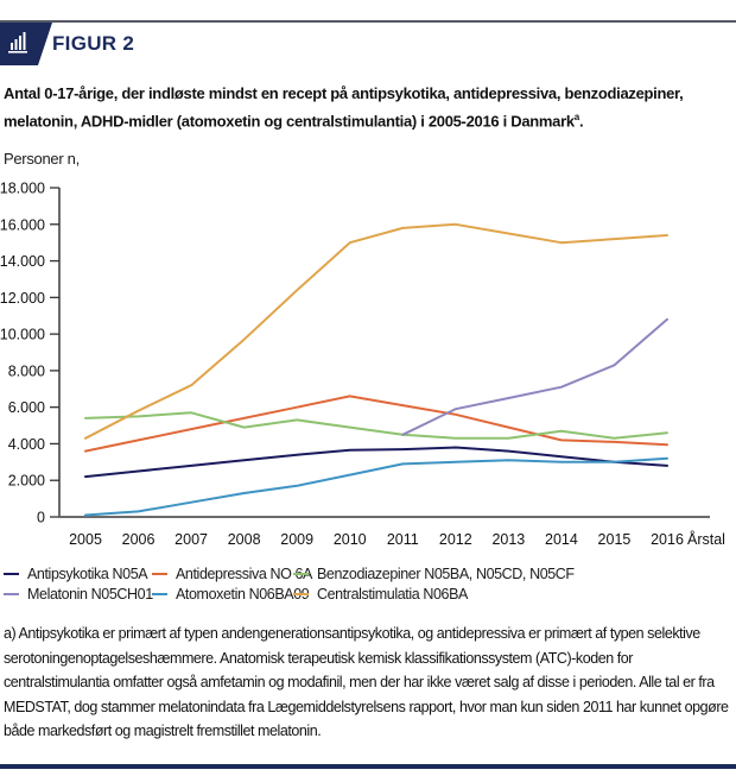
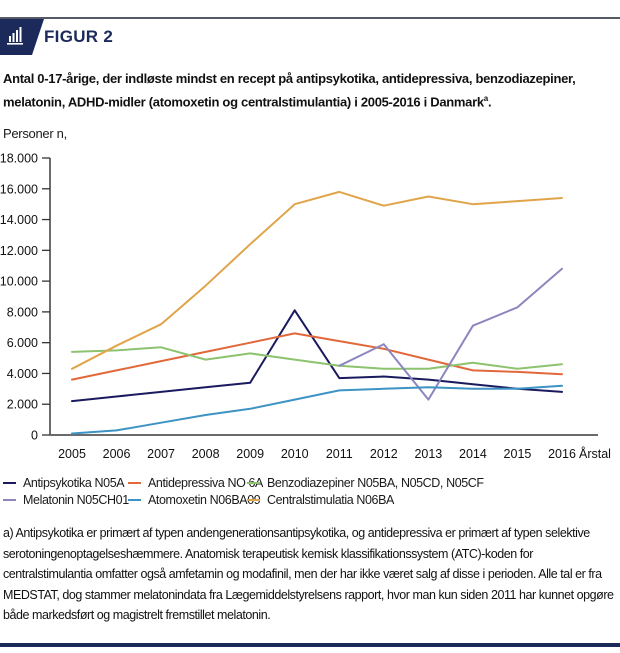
Antipsykotika N05A/2010: 3600 -> 8100
Centralstimulatia N06BA/2012: 16000 -> 14900
Melatonin N05CH01/2013: 6500 -> 2300
